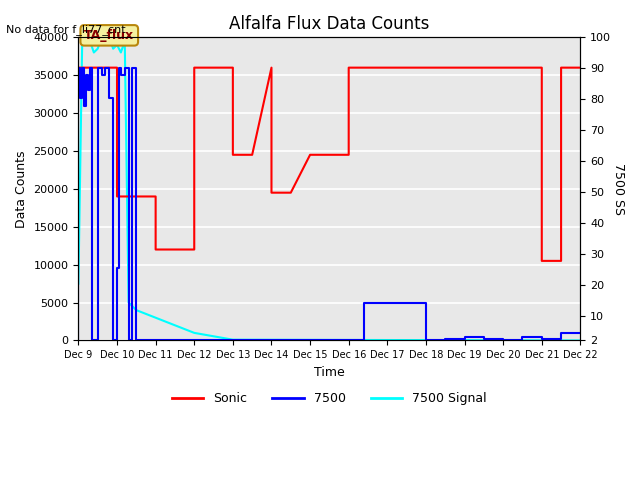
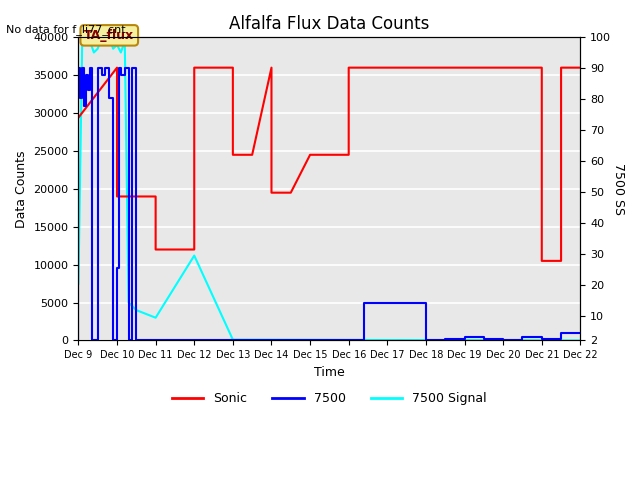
Sonic/Dec 9: 36000 -> 29400
7500 Signal/Dec 12: 1000 -> 11200
